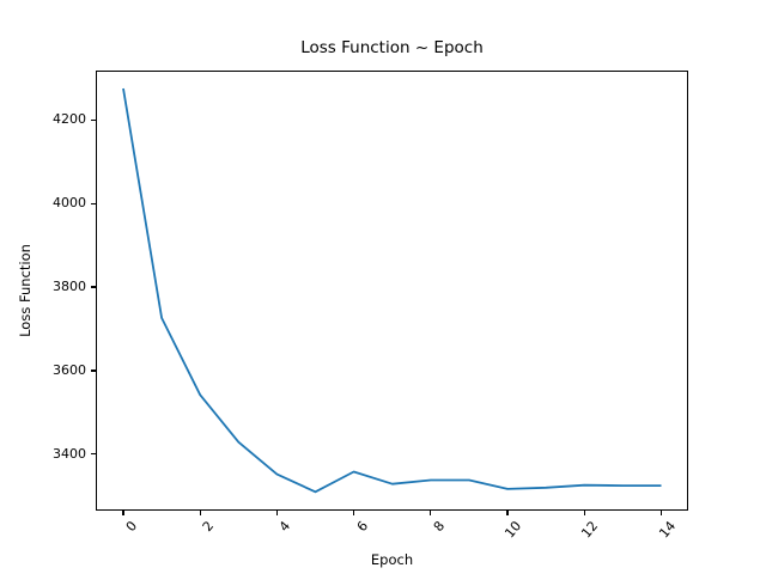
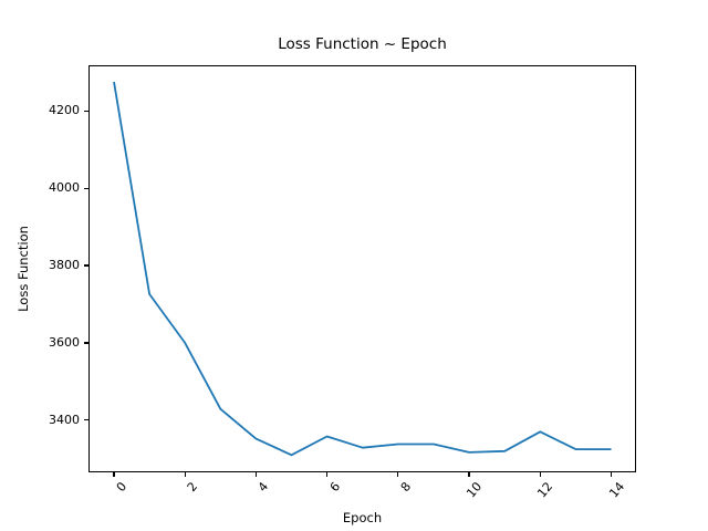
2: 3540 -> 3600
12: 3330 -> 3370
